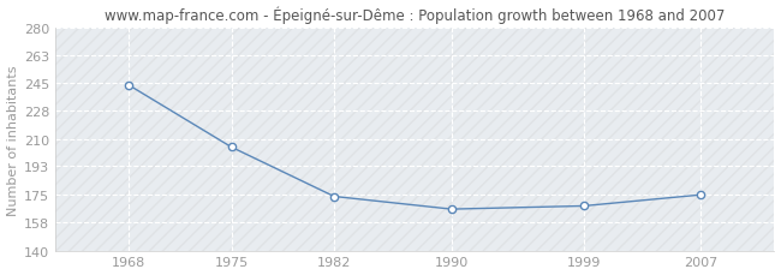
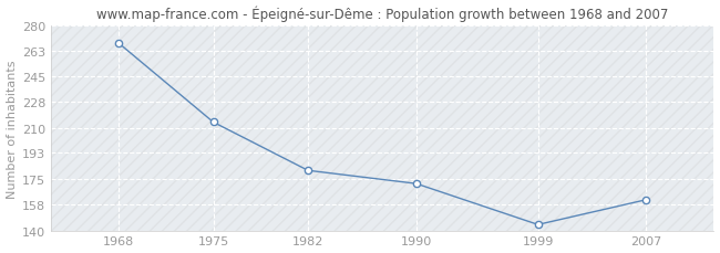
1968: 244 -> 268
1975: 205 -> 214
1982: 174 -> 181
1990: 166 -> 172
1999: 168 -> 144
2007: 175 -> 161
